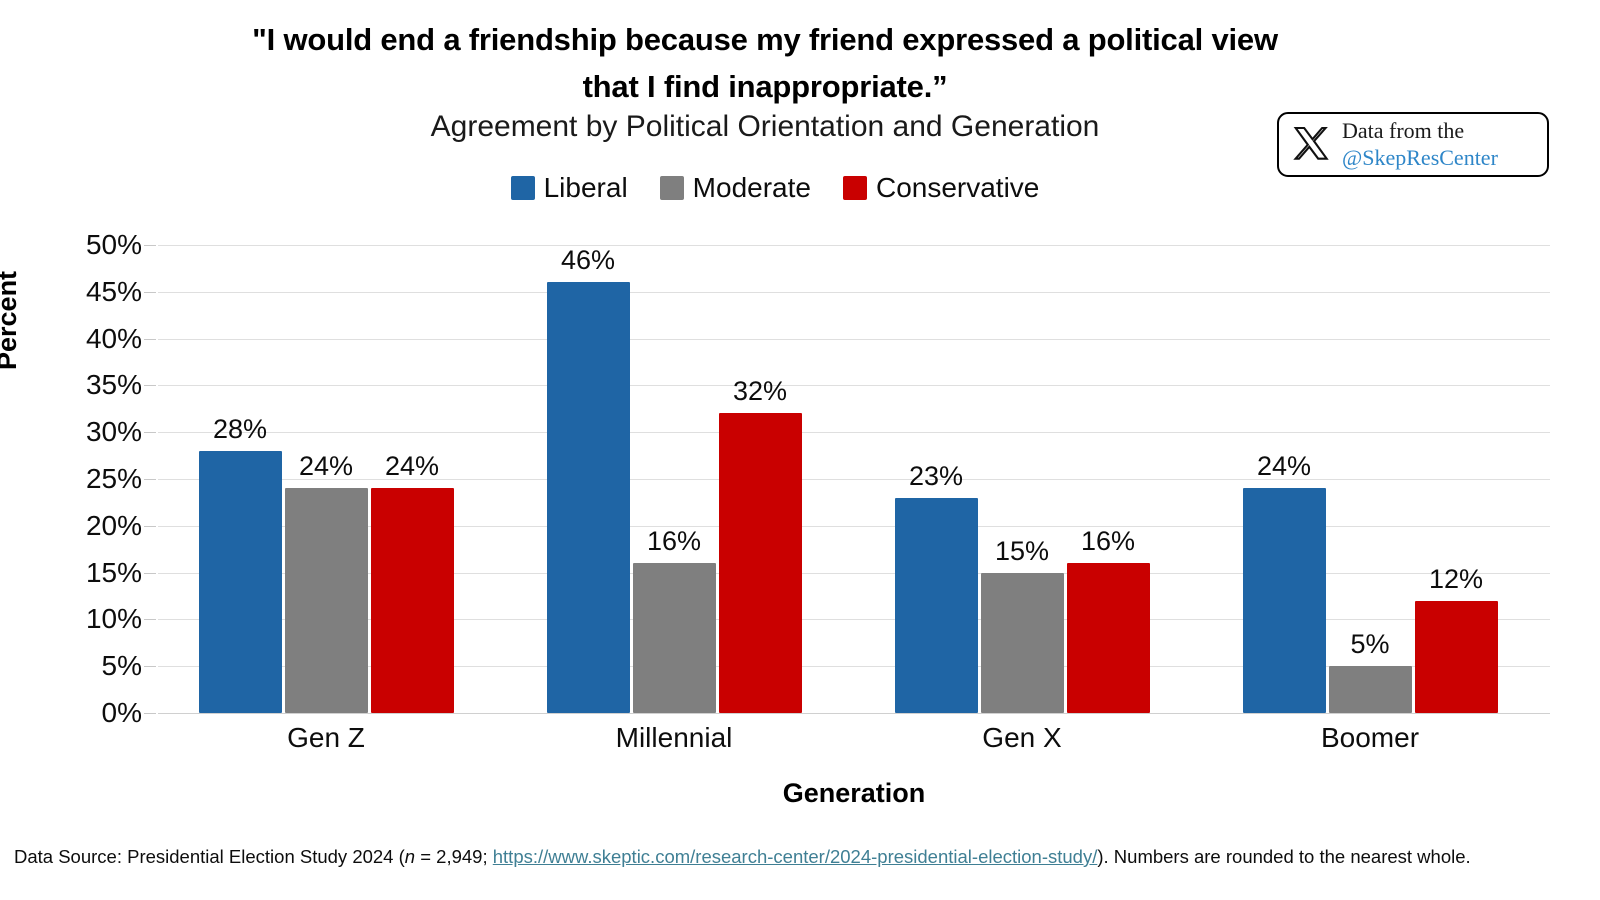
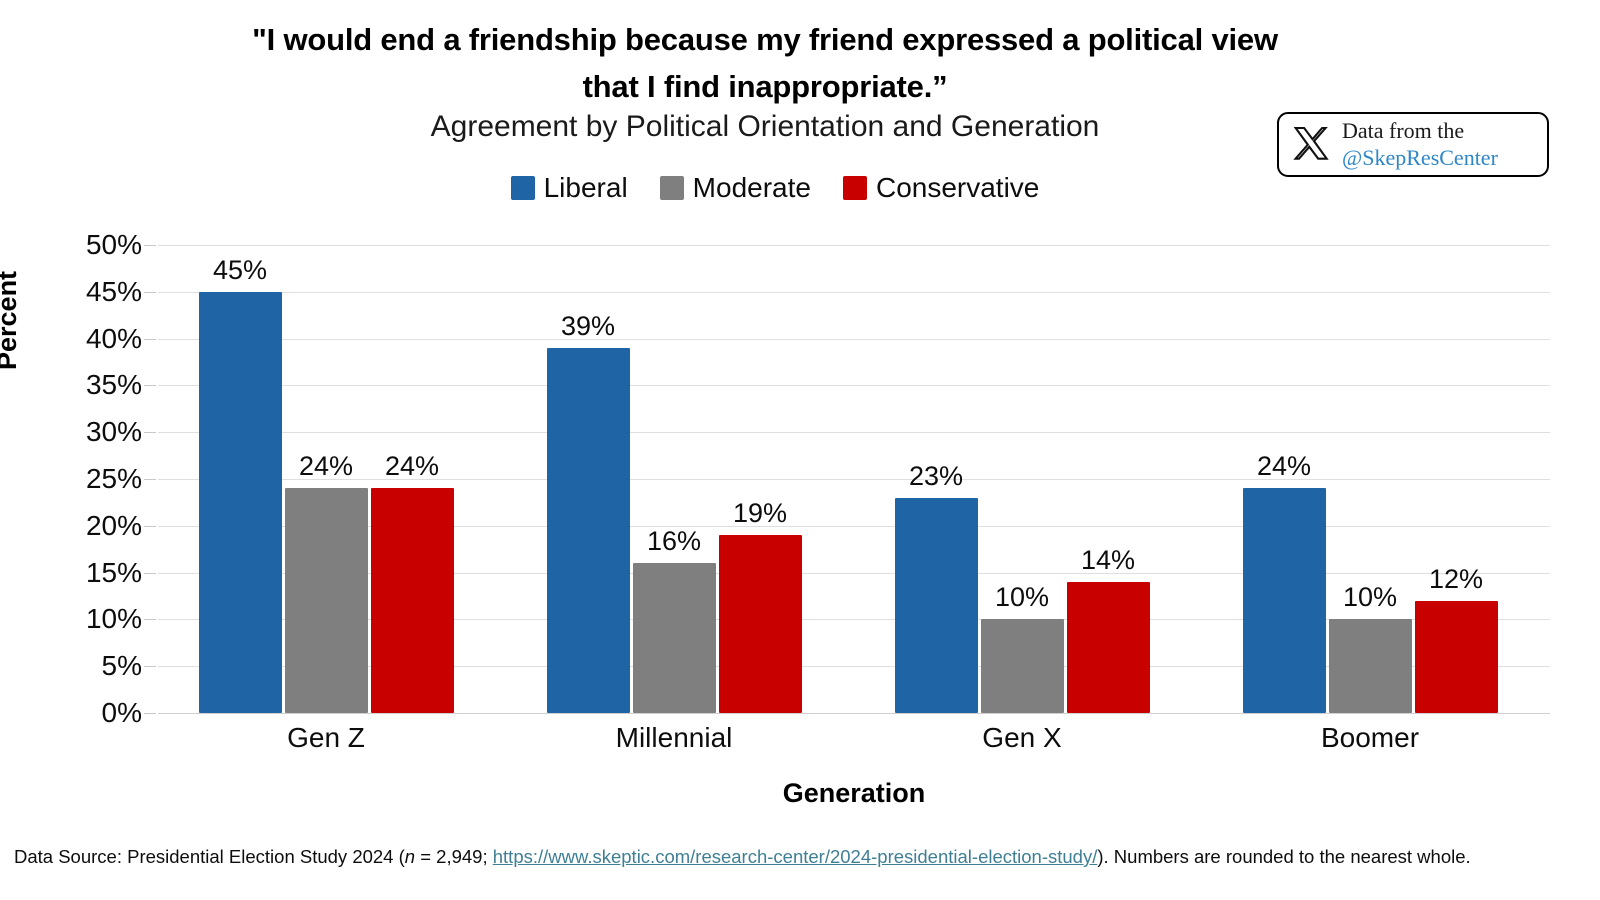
Liberal/Gen Z: 28% -> 45%
Liberal/Millennial: 46% -> 39%
Conservative/Millennial: 32% -> 19%
Moderate/Gen X: 15% -> 10%
Conservative/Gen X: 16% -> 14%
Moderate/Boomer: 5% -> 10%
